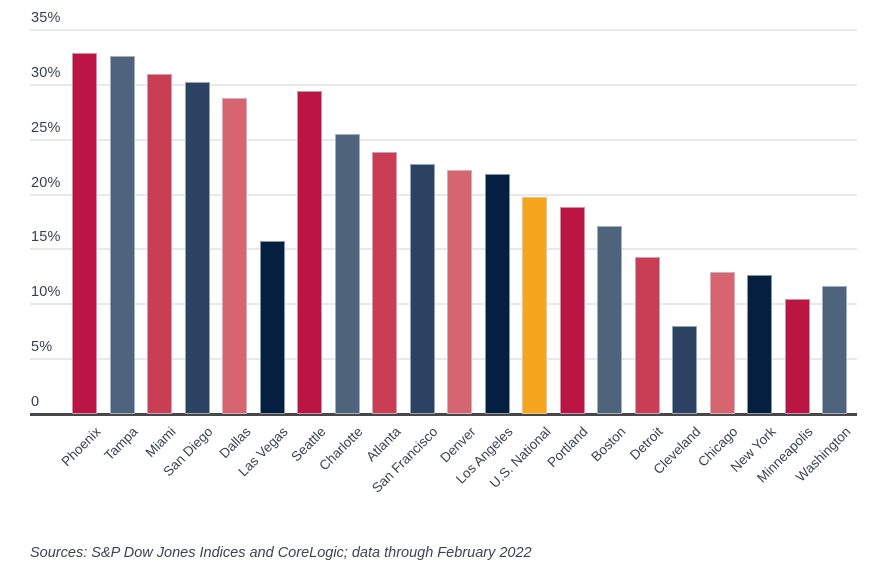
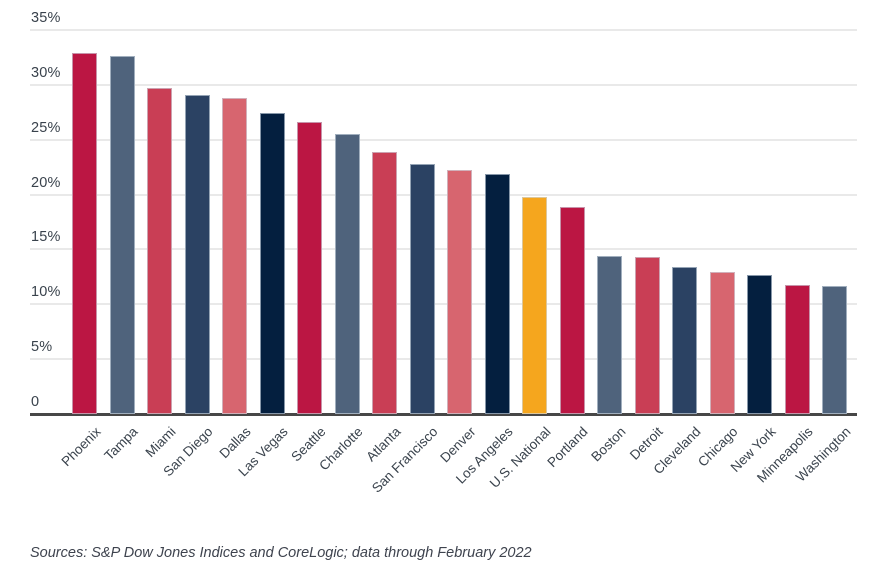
Miami: 31.0% -> 29.7%
San Diego: 30.3% -> 29.1%
Las Vegas: 15.8% -> 27.4%
Seattle: 29.4% -> 26.6%
Boston: 17.1% -> 14.4%
Cleveland: 8.0% -> 13.4%
Minneapolis: 10.5% -> 11.8%
